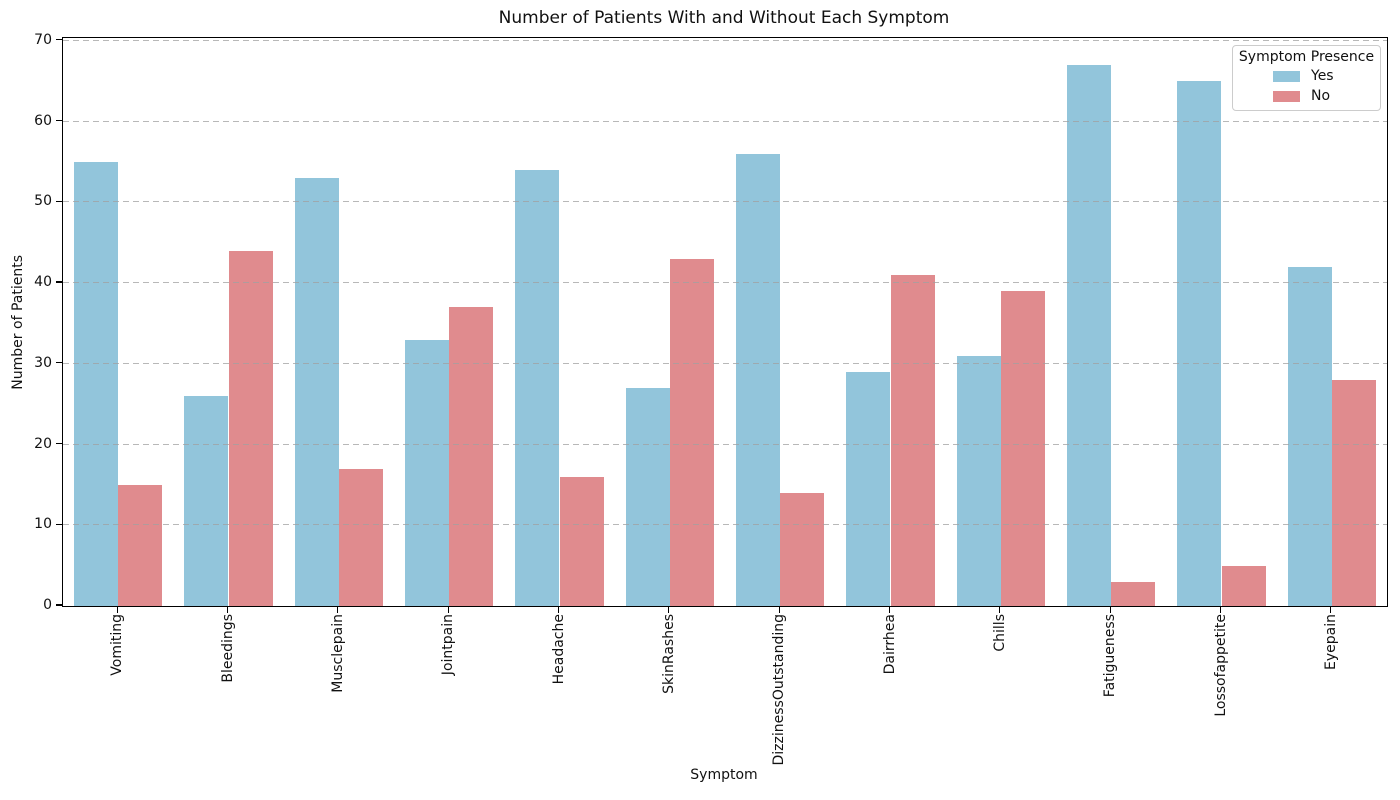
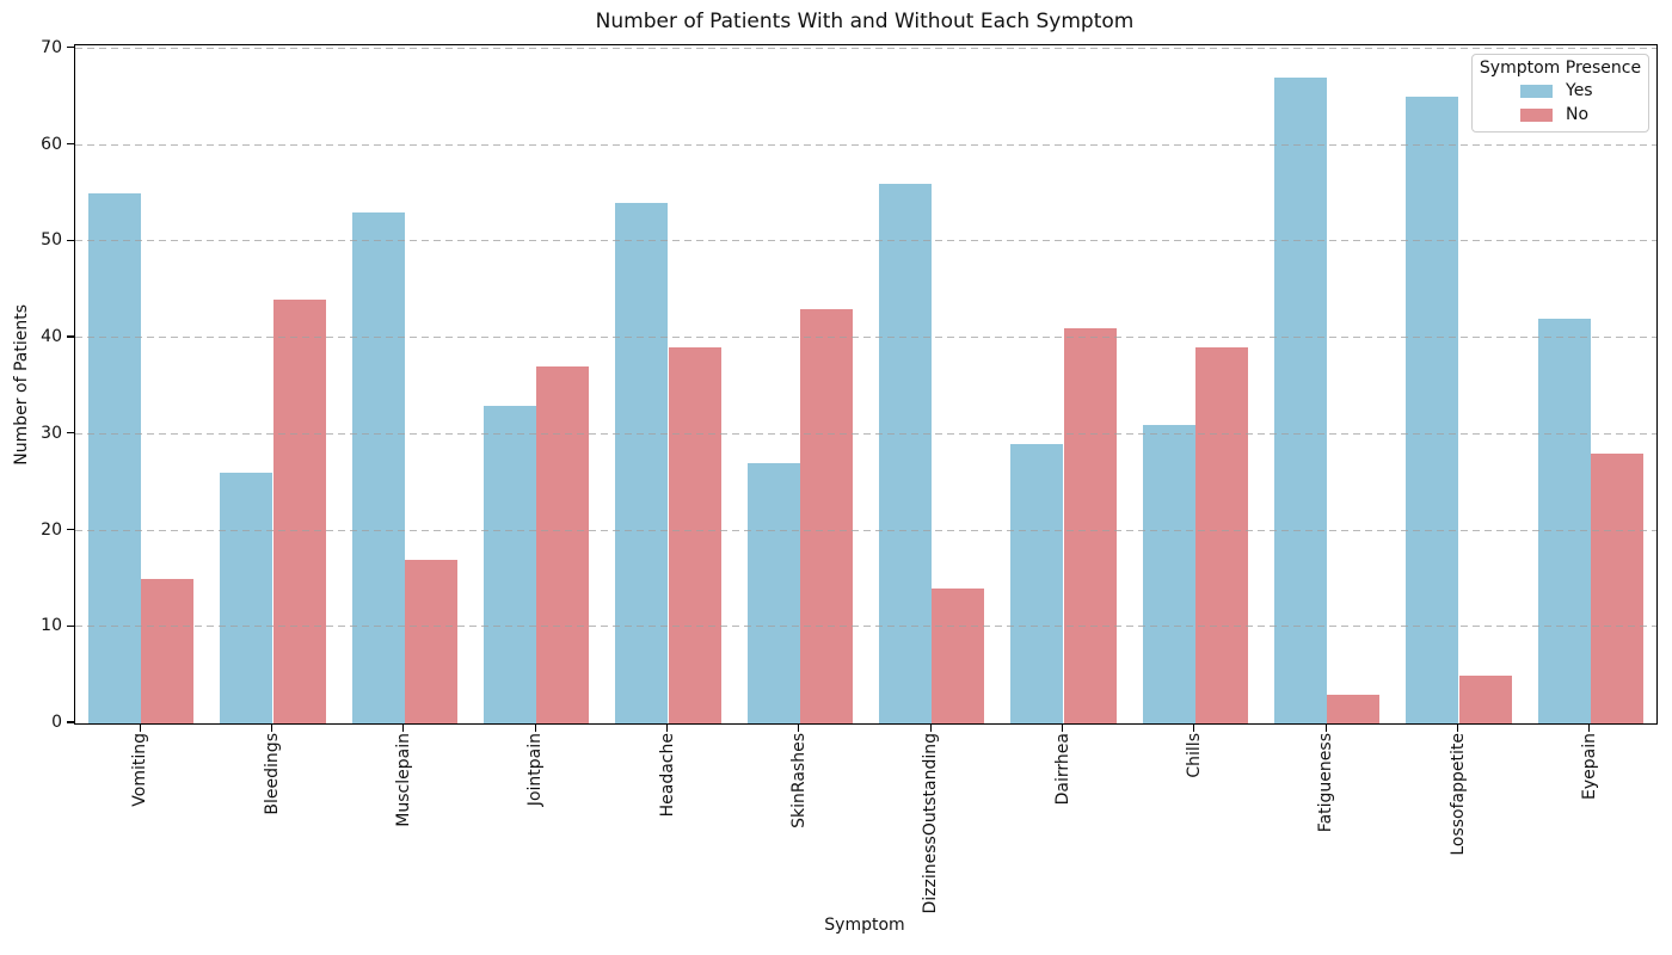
No/Headache: 16 -> 39
